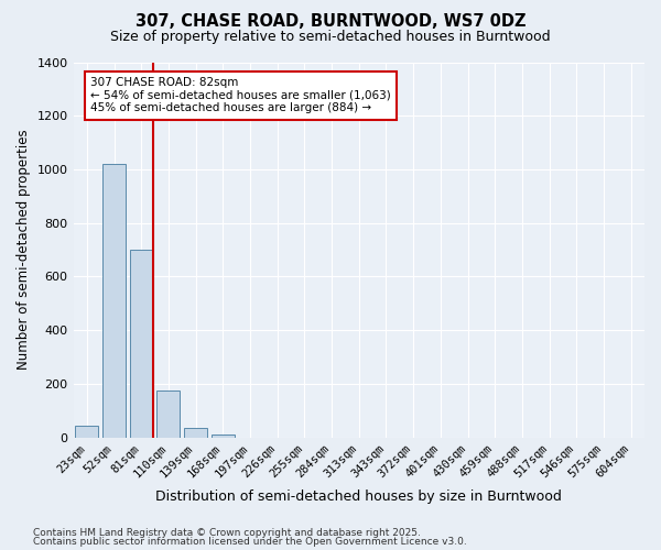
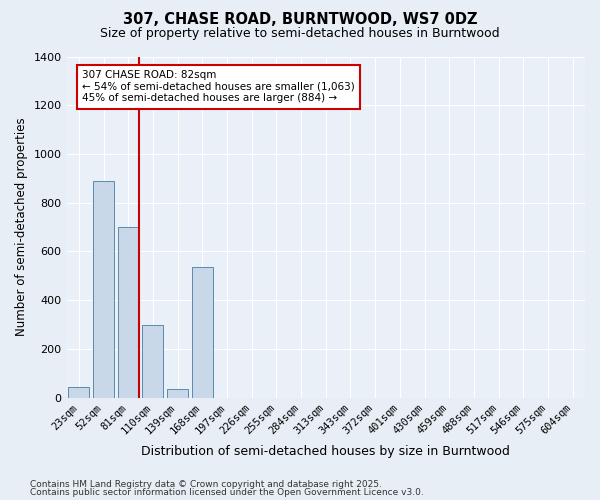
52sqm: 1020 -> 890
110sqm: 175 -> 300
168sqm: 10 -> 535
